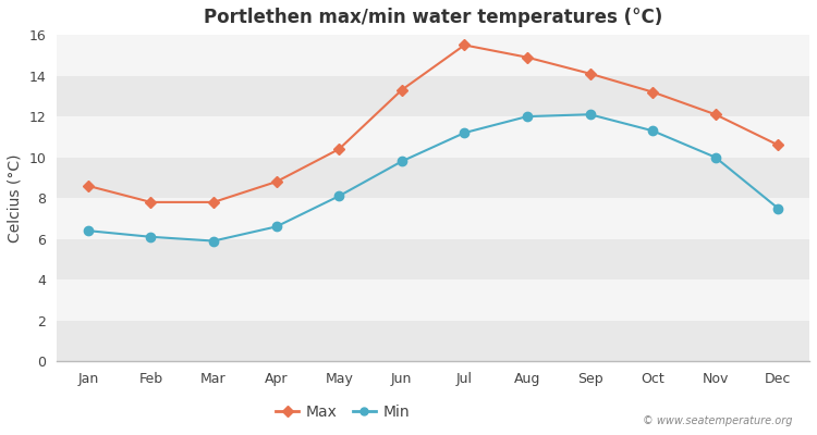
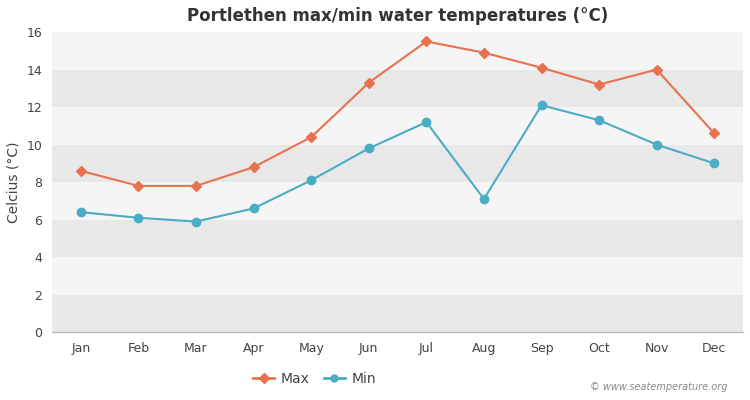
Min/Aug: 12.0 -> 7.1
Max/Nov: 12.1 -> 14.0
Min/Dec: 7.5 -> 9.0
